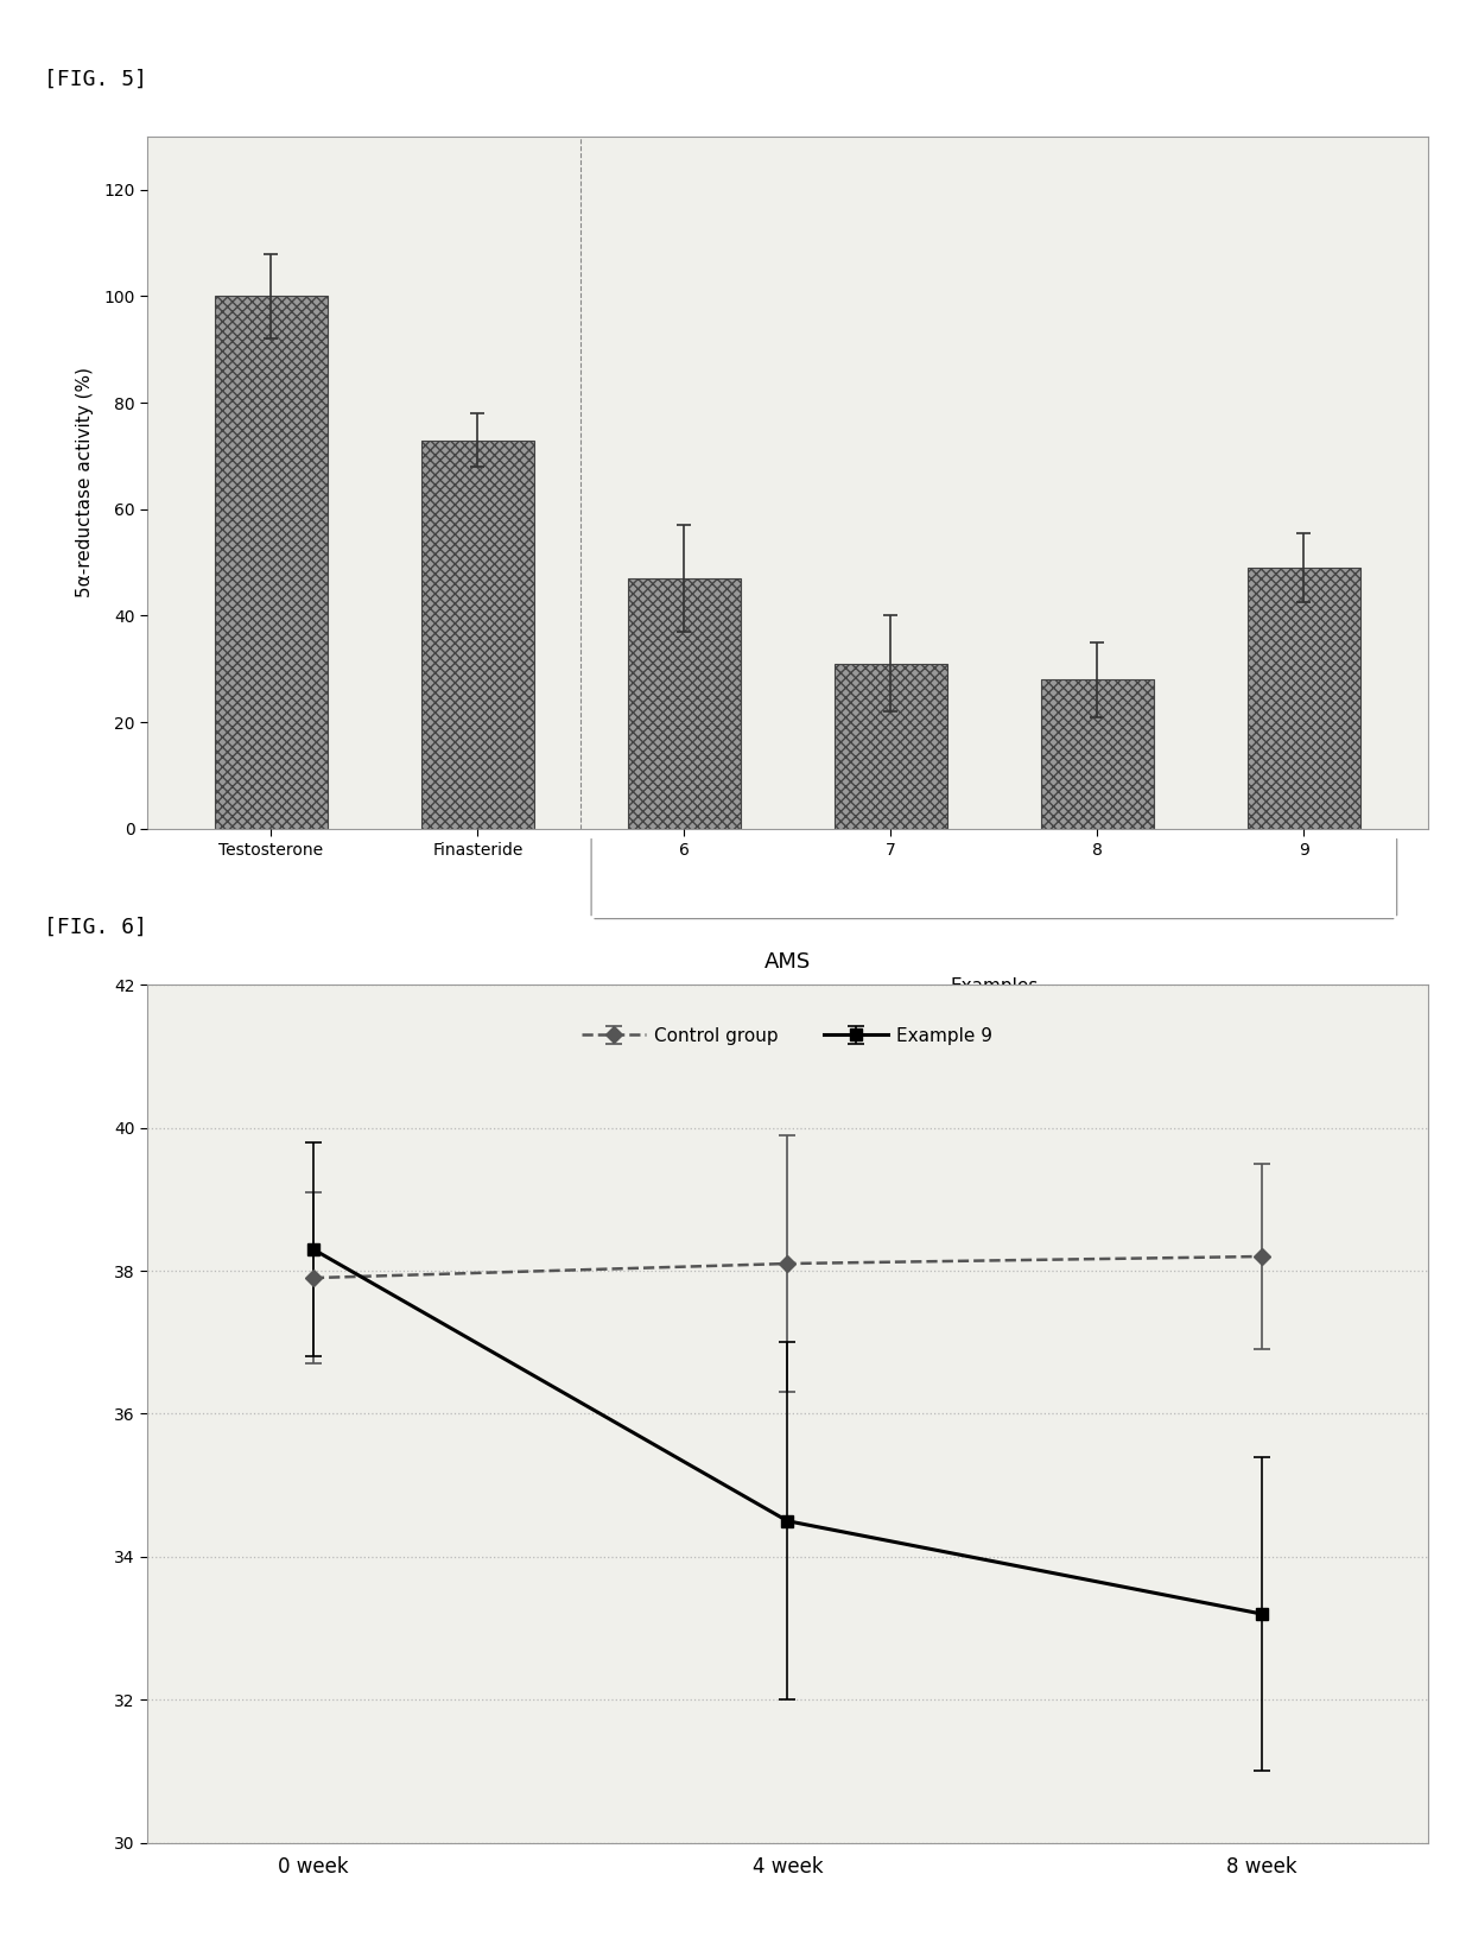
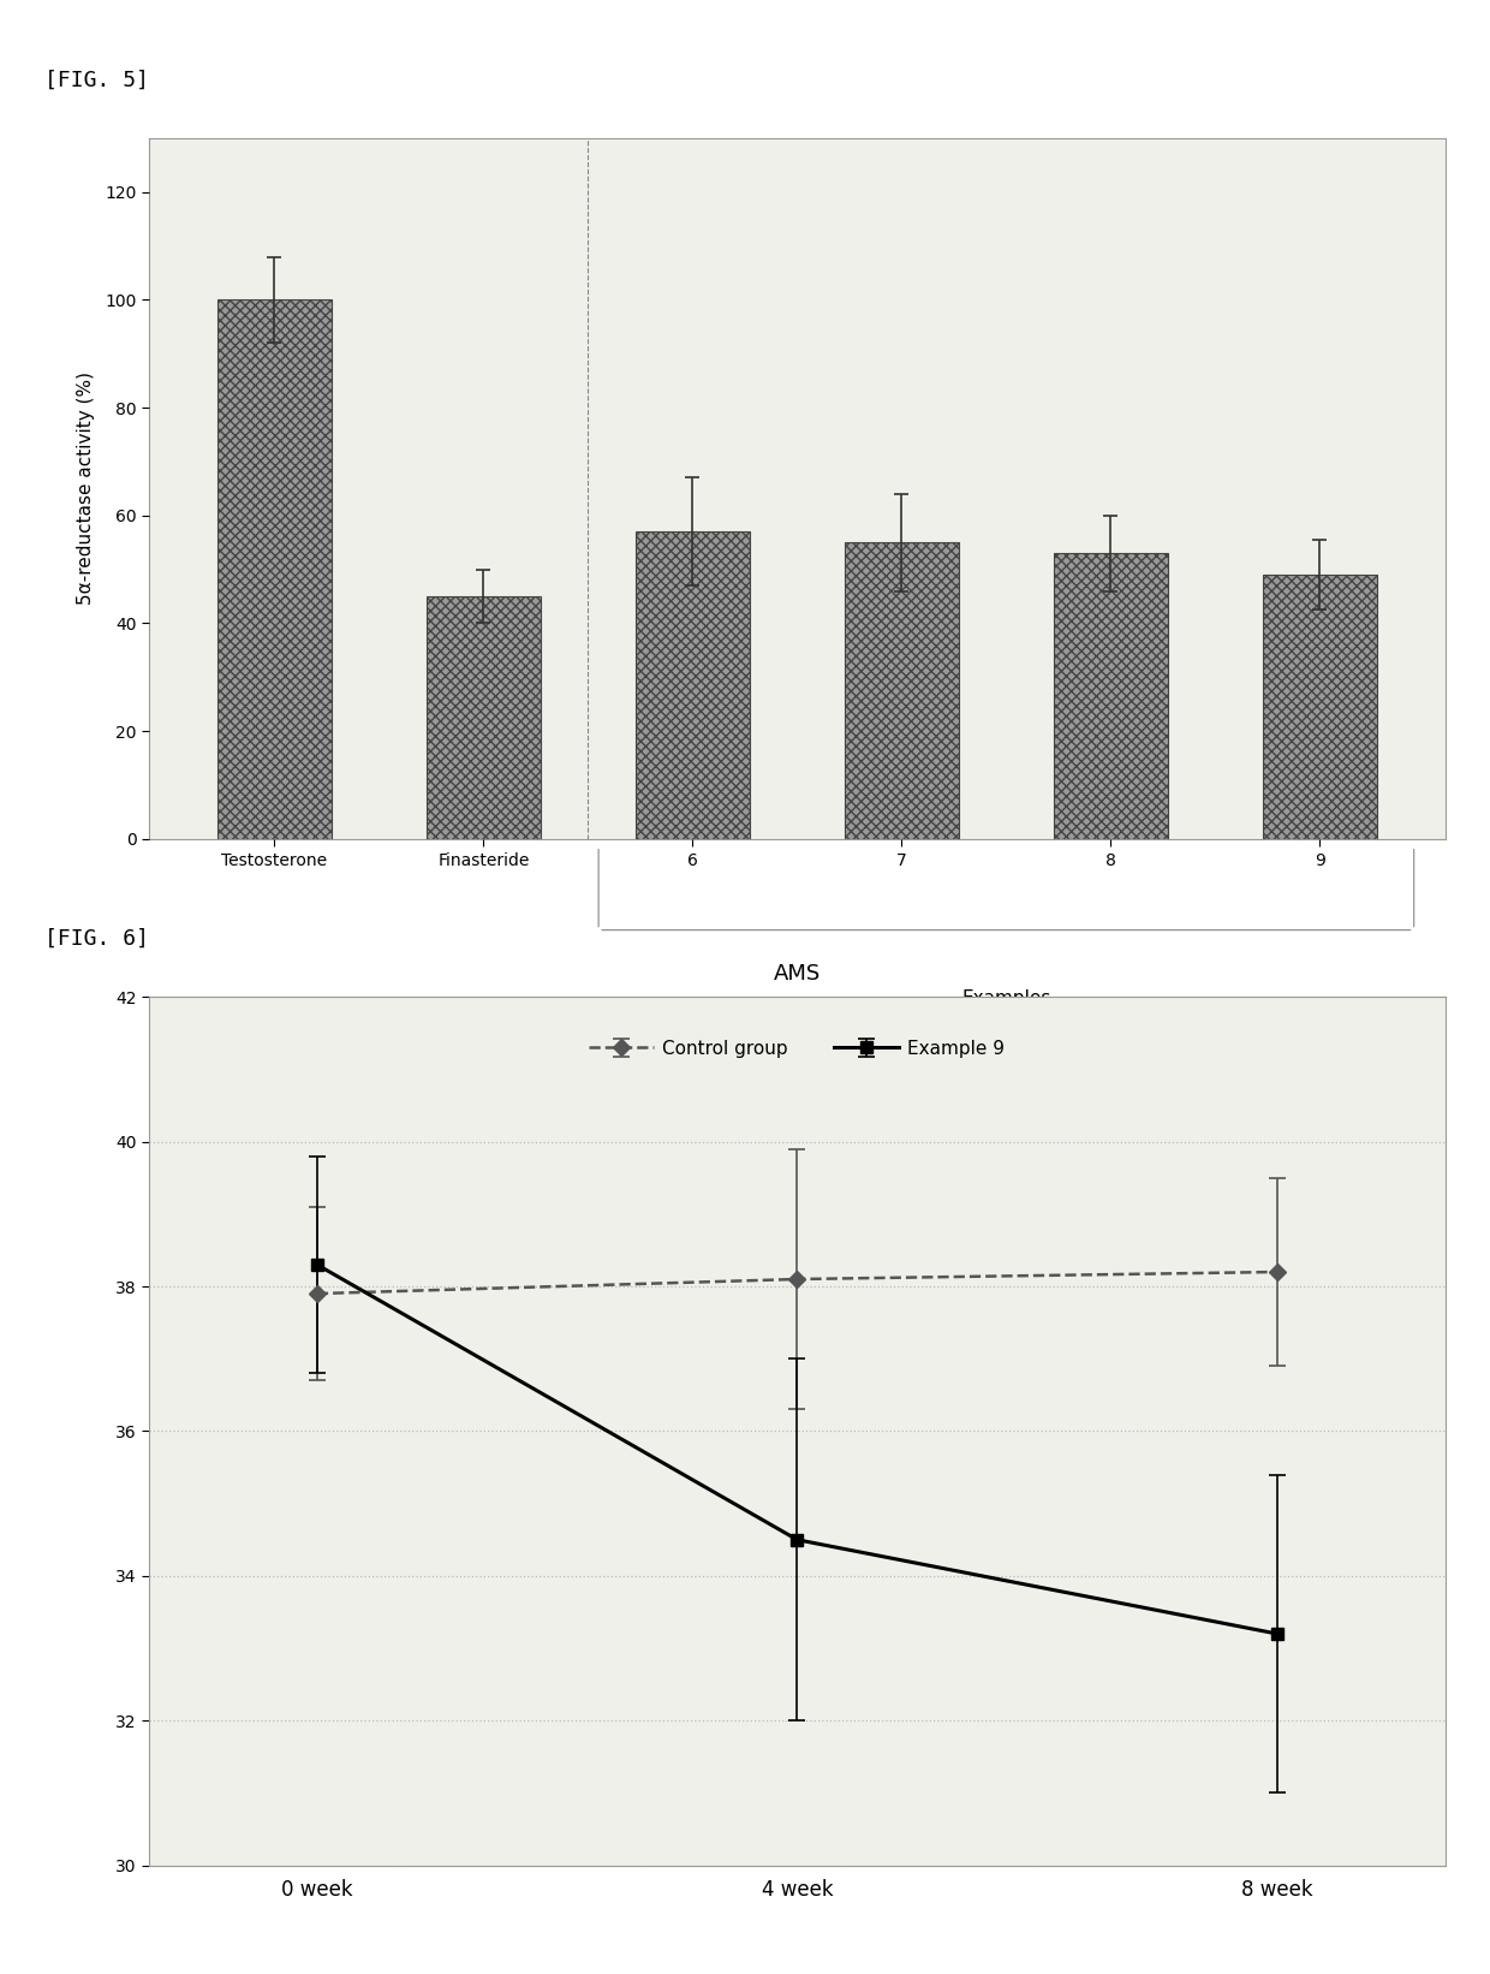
Finasteride: 73 -> 45
6: 47 -> 57
7: 31 -> 55
8: 28 -> 53
